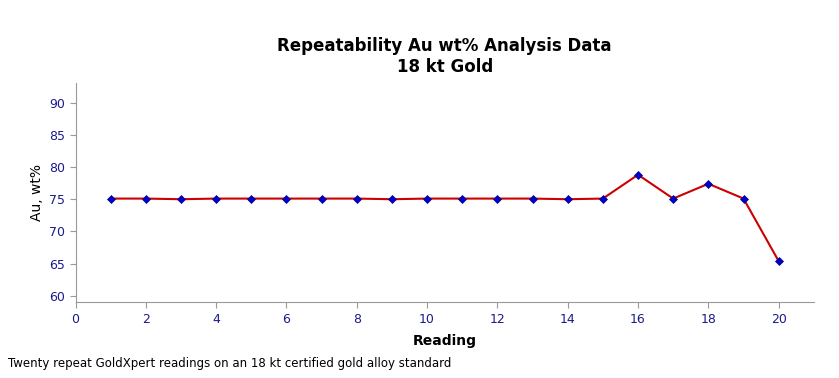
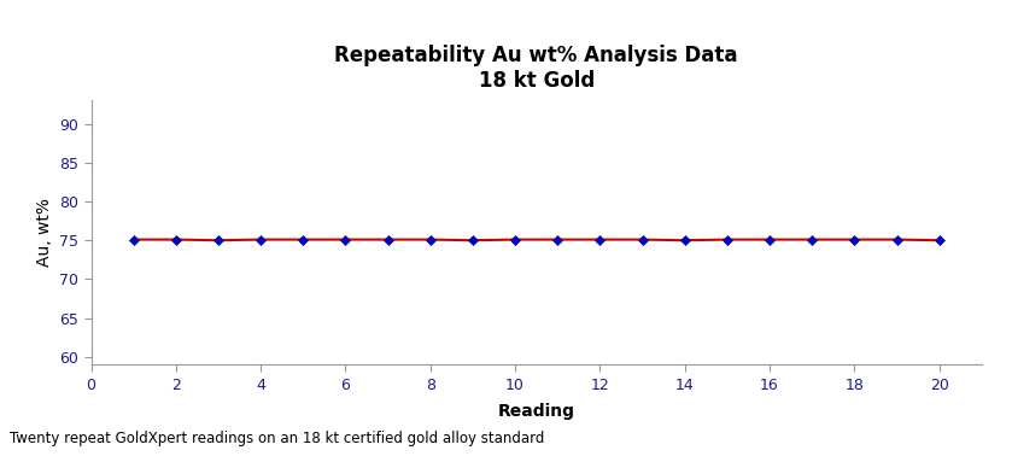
16: 78.8 -> 75.1
18: 77.4 -> 75.1
20: 65.4 -> 75.0
